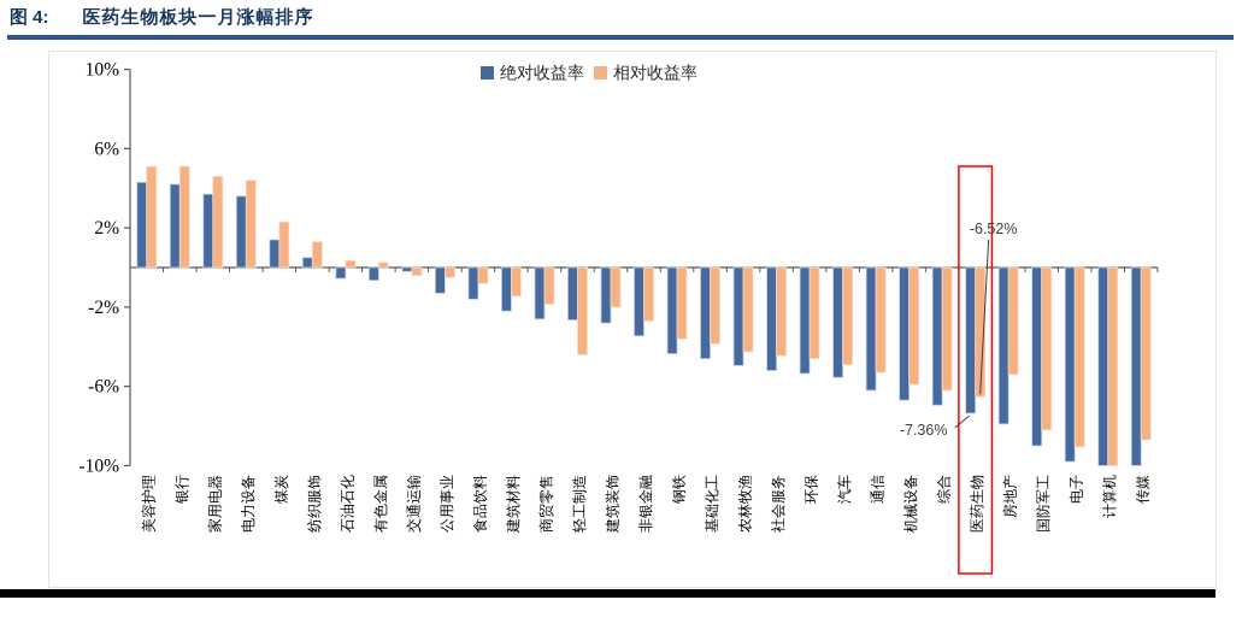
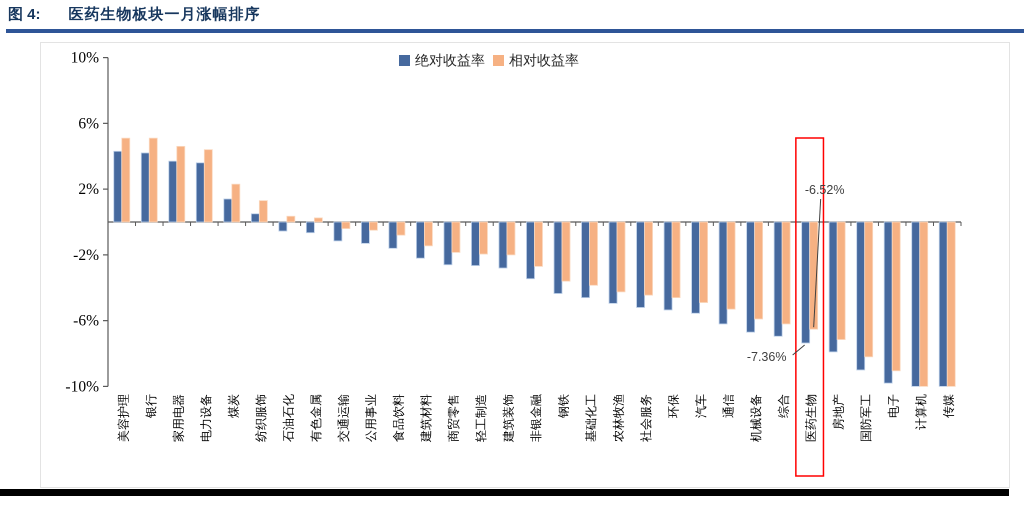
绝对收益率/交通运输: -0.2% -> -1.1%
相对收益率/轻工制造: -4.4% -> -1.9%
相对收益率/房地产: -5.4% -> -7.2%
相对收益率/传媒: -8.7% -> -10.0%
